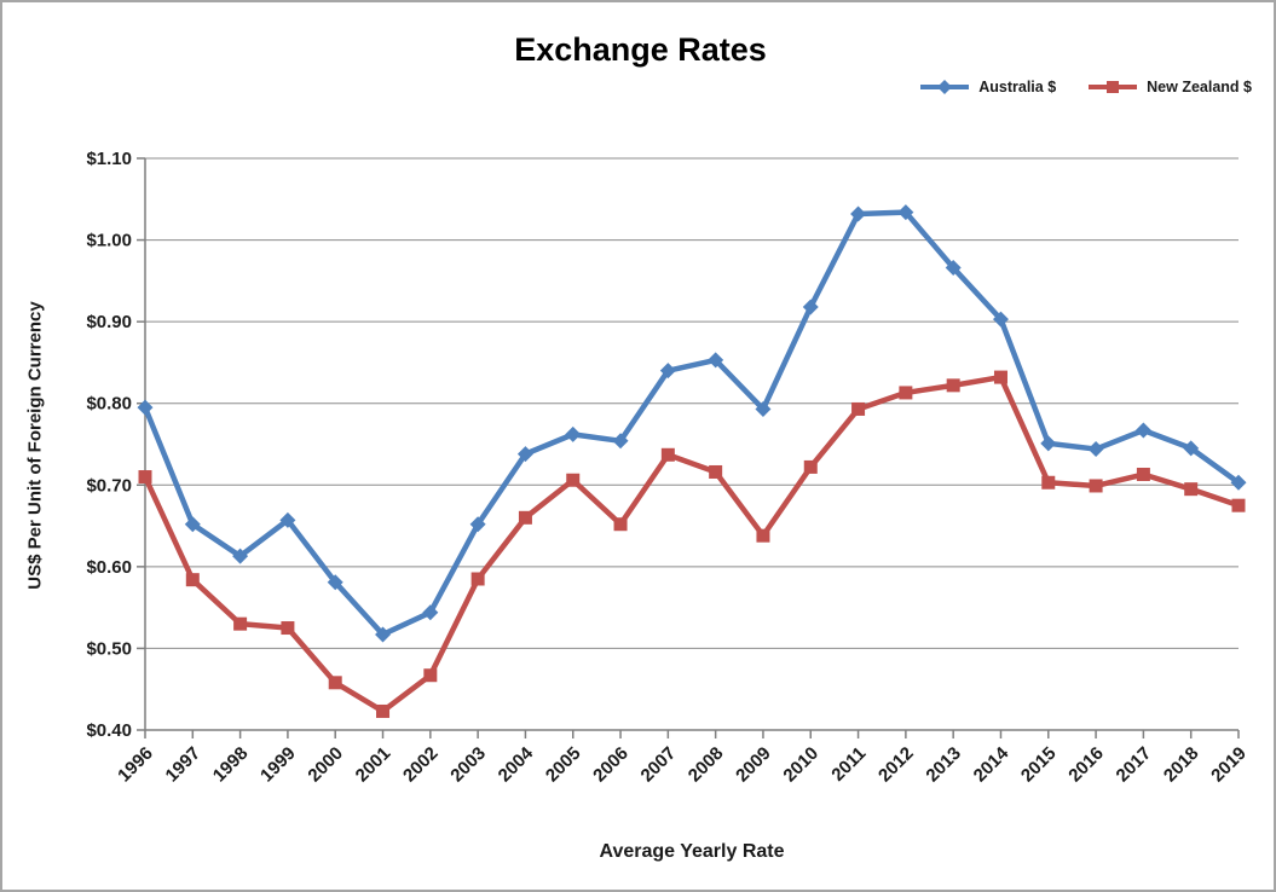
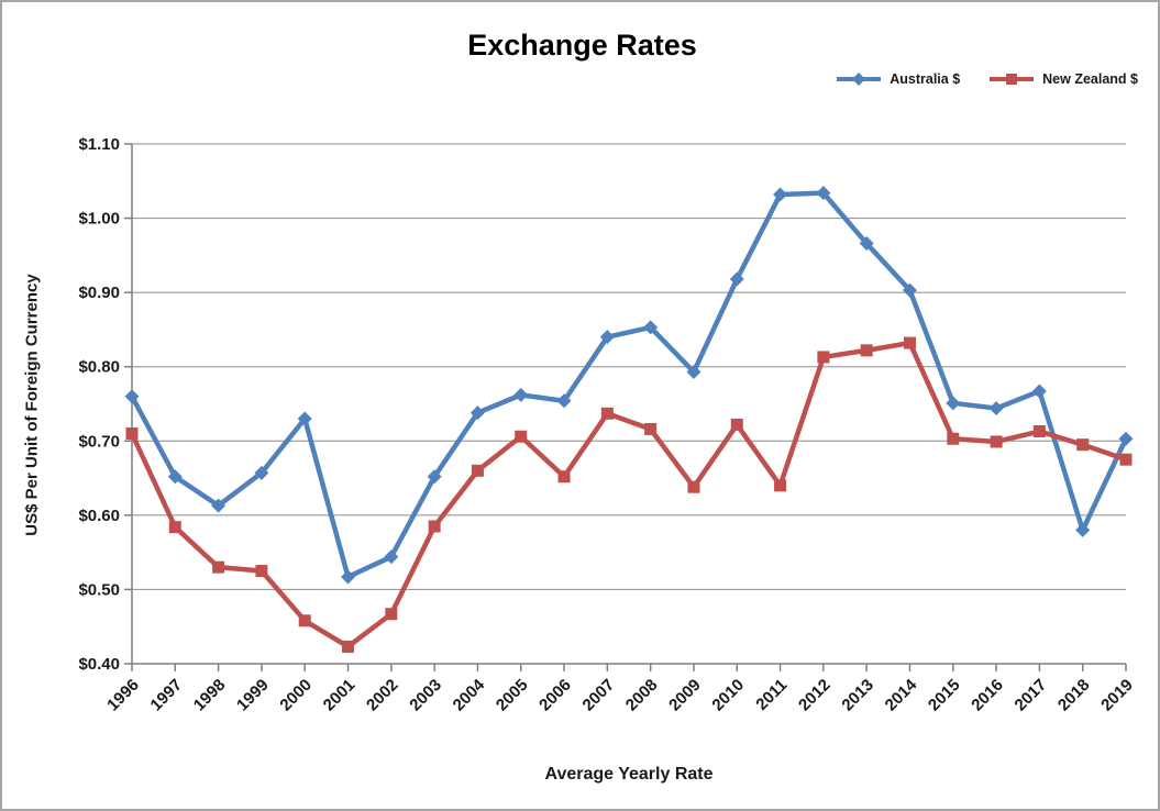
Australia $/1996: $0.80 -> $0.76
Australia $/2000: $0.58 -> $0.73
New Zealand $/2011: $0.79 -> $0.64
Australia $/2018: $0.74 -> $0.58
